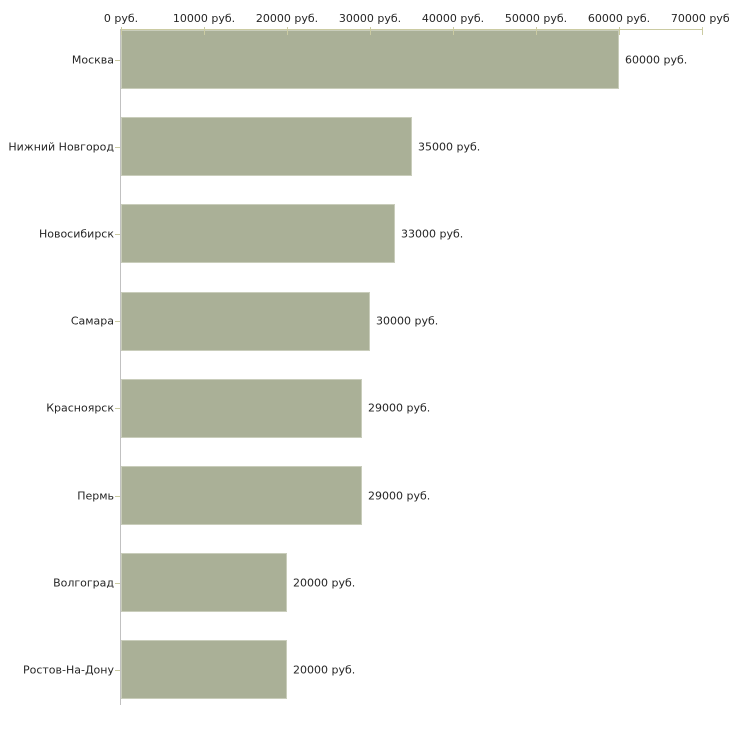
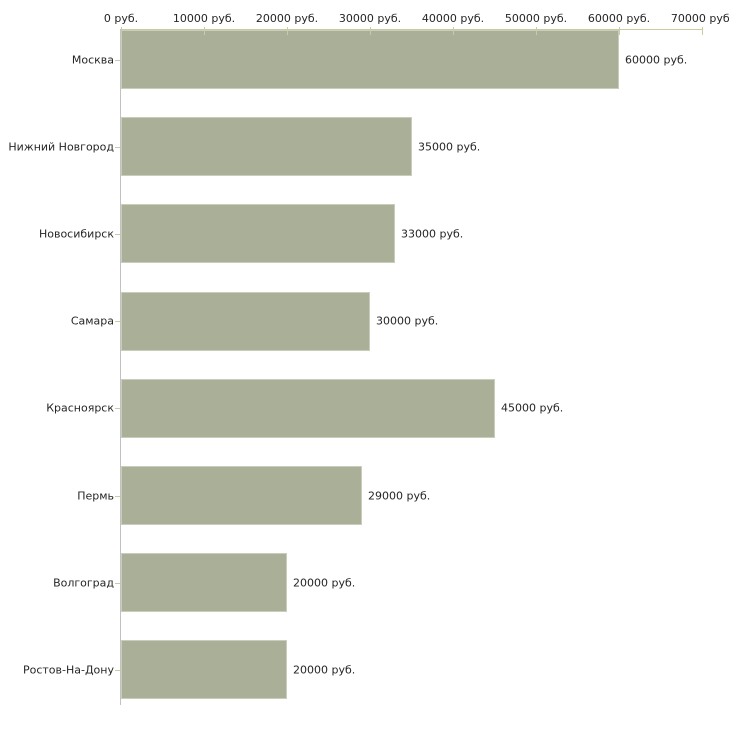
Красноярск: 29000 -> 45000
